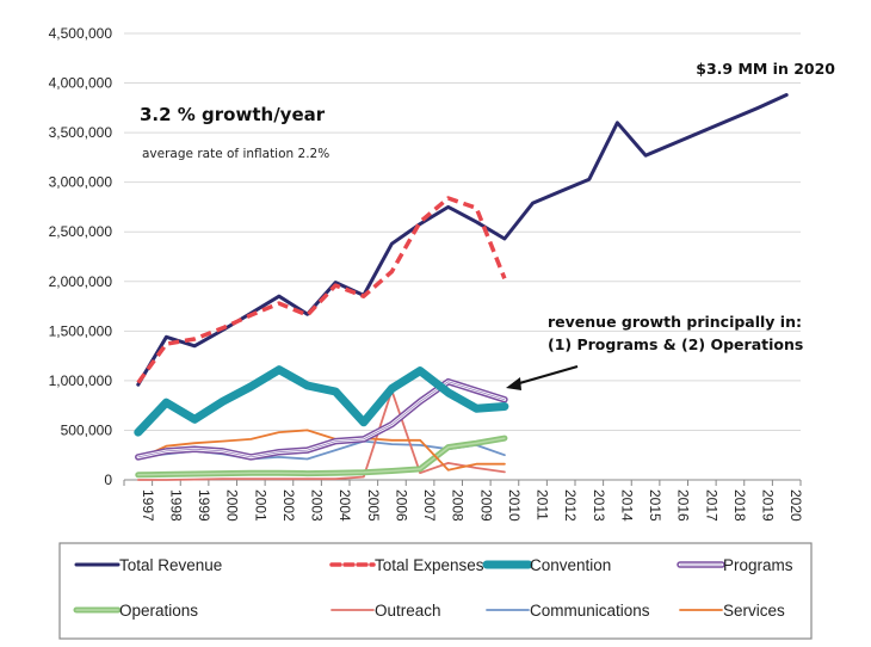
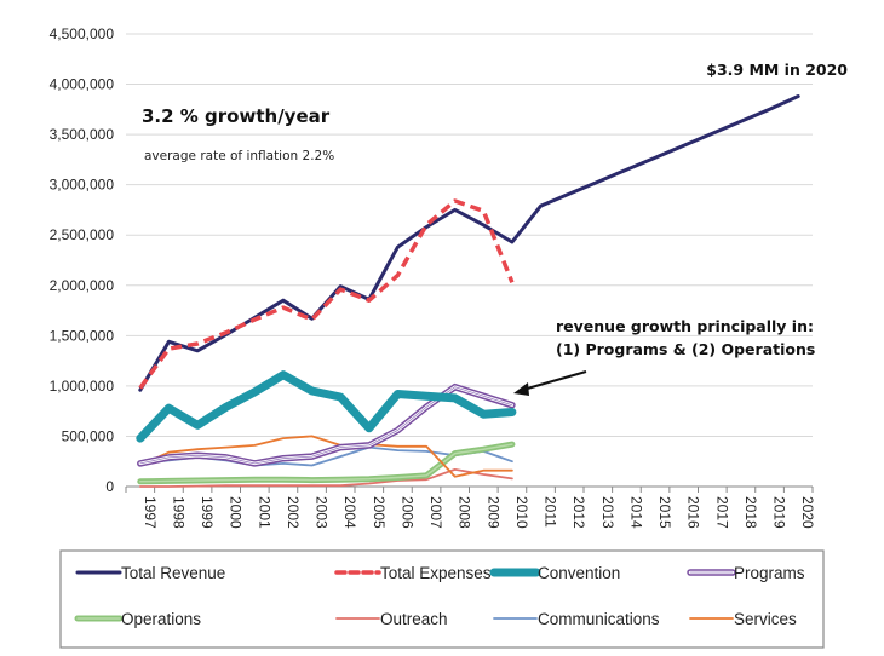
Outreach/2006: 900000 -> 100000
Convention/2007: 1100000 -> 900000
Total Revenue/2014: 3600000 -> 3200000
